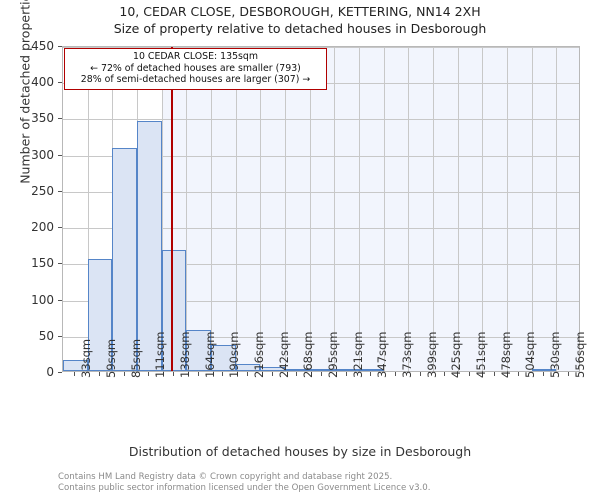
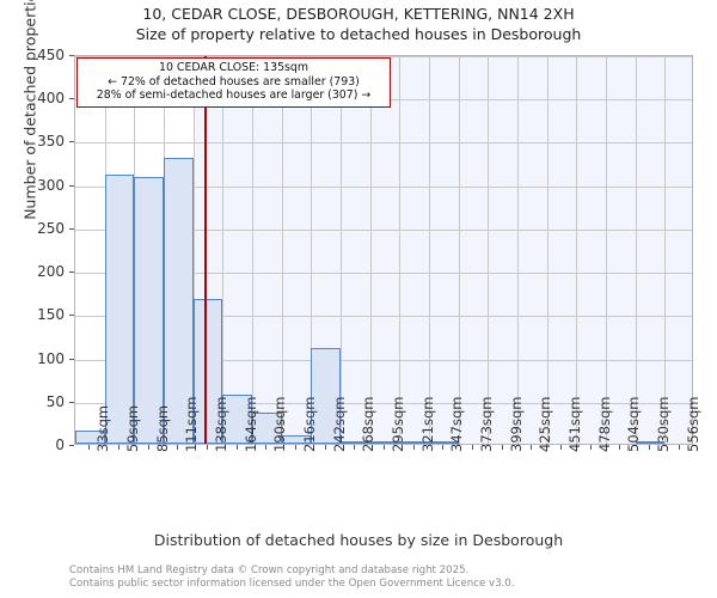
59sqm: 160 -> 310
111sqm: 340 -> 330
242sqm: 10 -> 110
